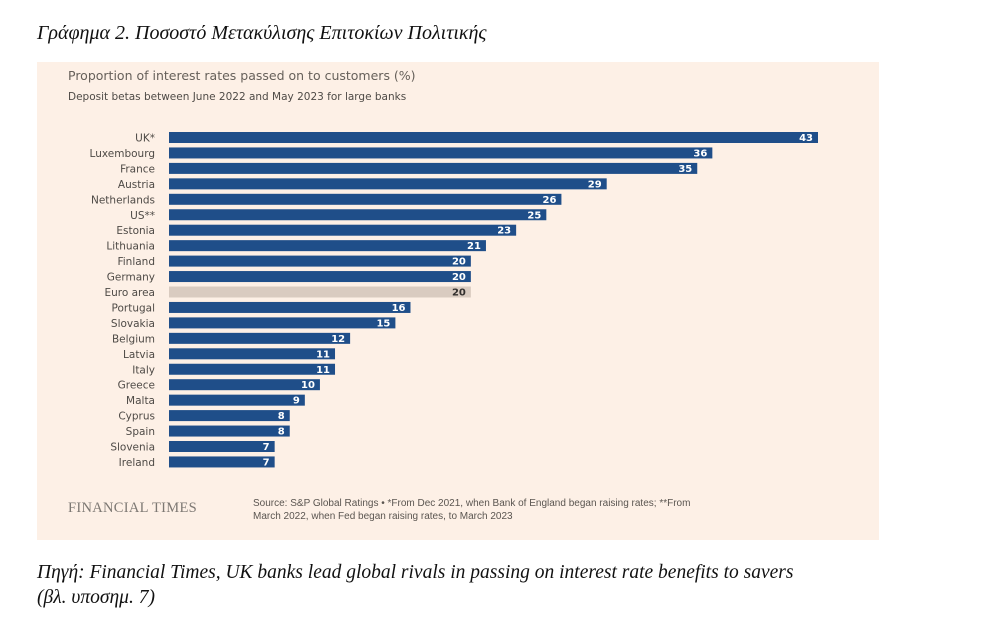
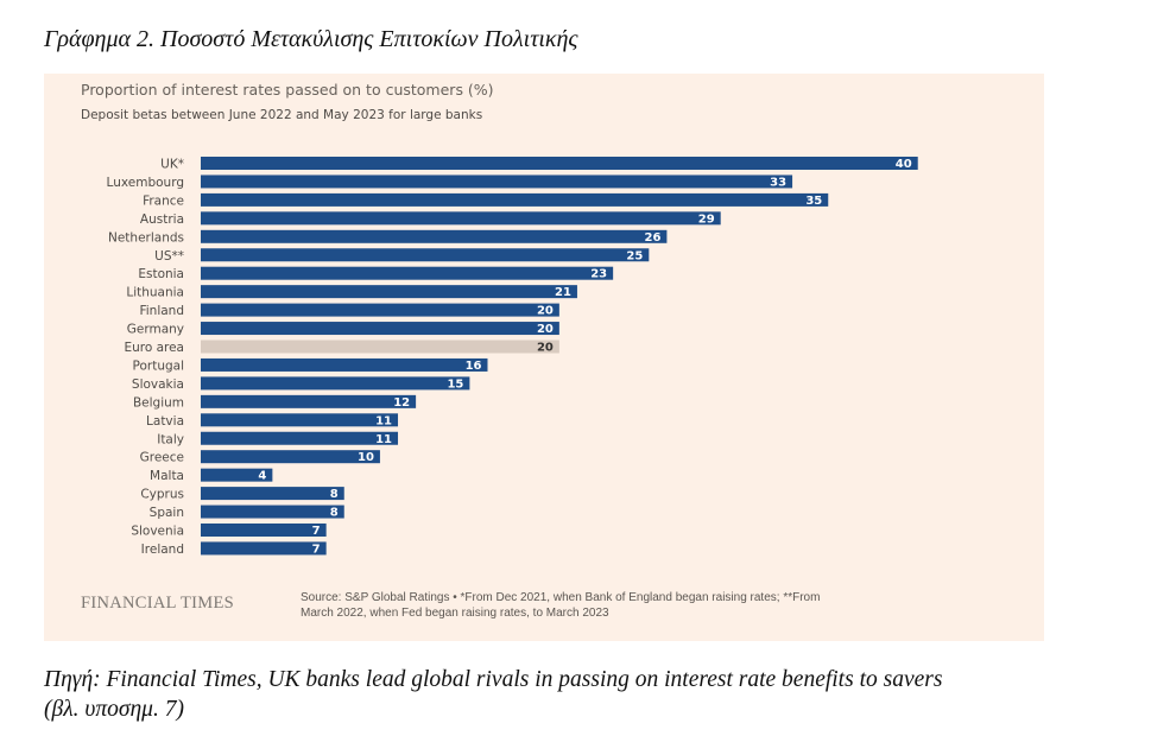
UK*: 43 -> 40
Luxembourg: 36 -> 33
Malta: 9 -> 4
